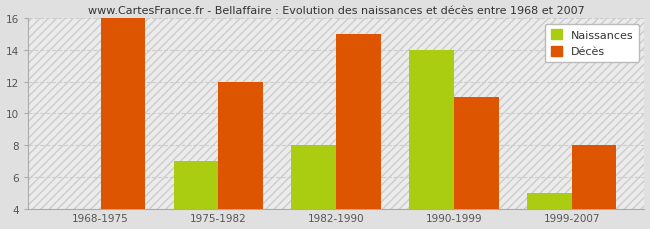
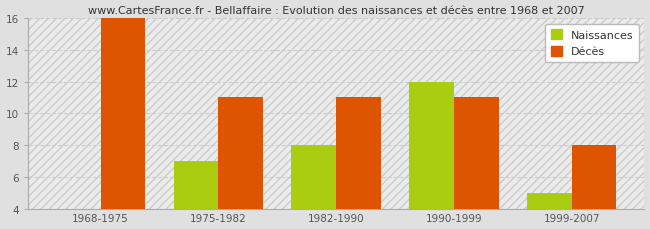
Décès/1975-1982: 12 -> 11
Décès/1982-1990: 15 -> 11
Naissances/1990-1999: 14 -> 12
